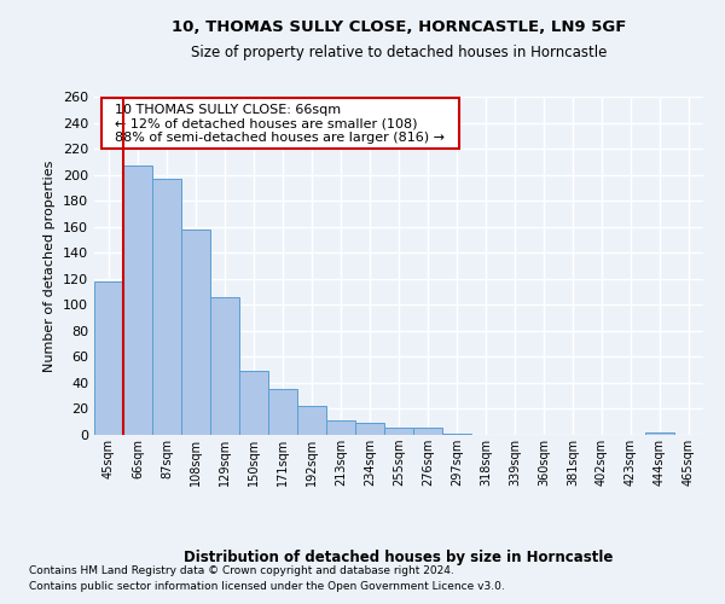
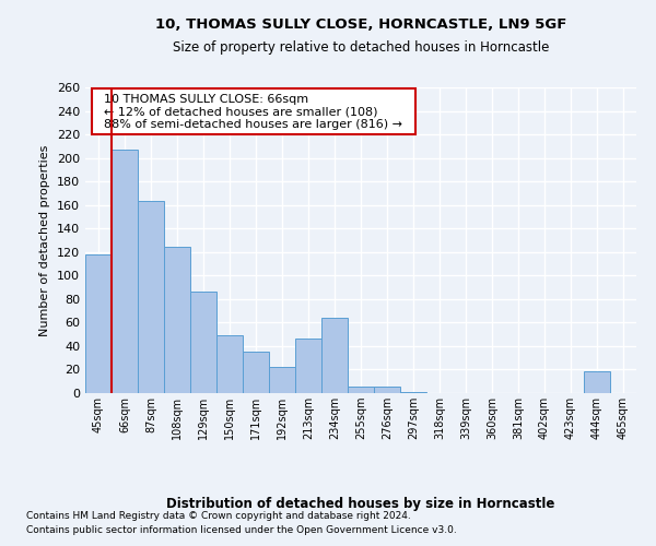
87sqm: 197 -> 163
108sqm: 158 -> 124
129sqm: 106 -> 86
213sqm: 11 -> 46
234sqm: 9 -> 64
444sqm: 2 -> 19
